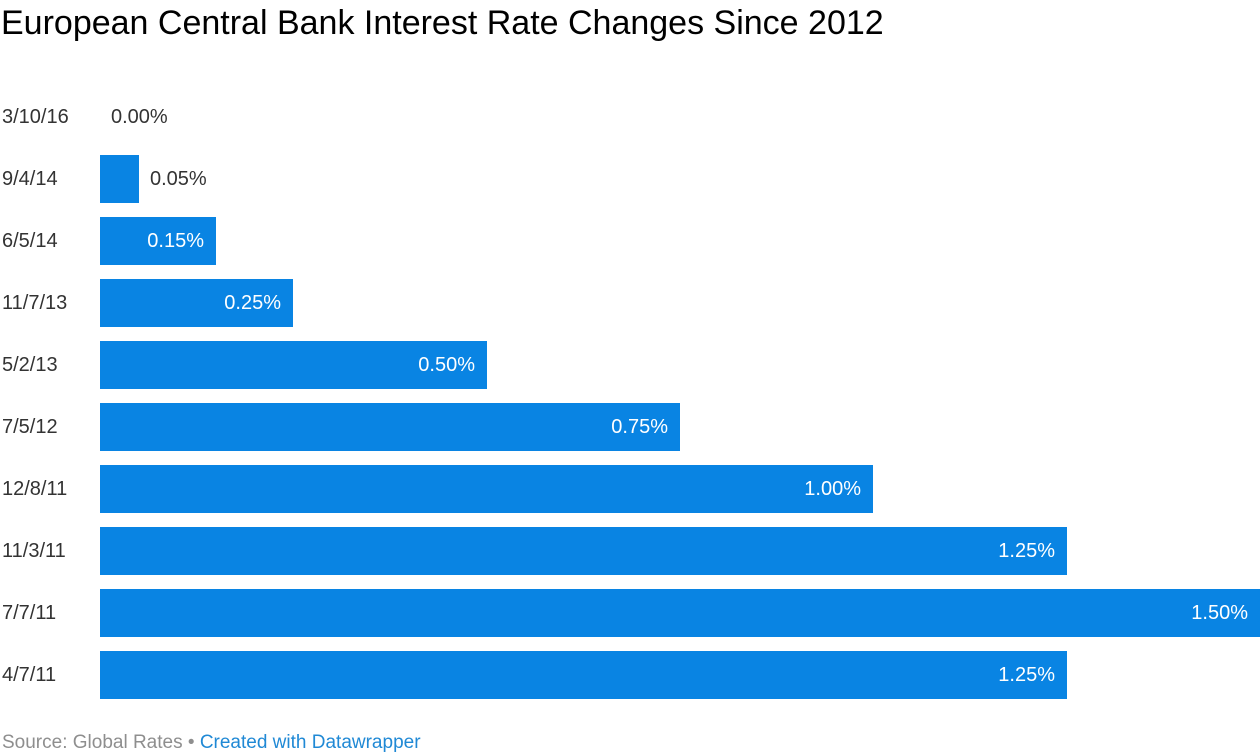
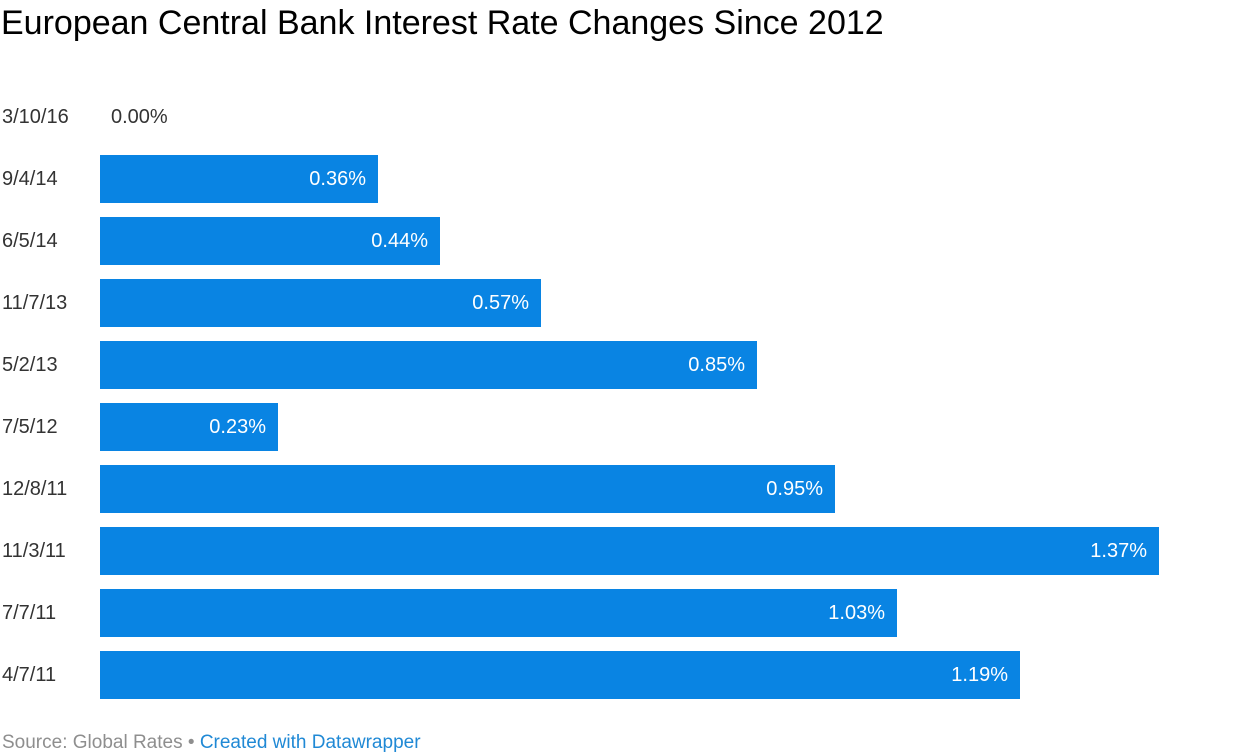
9/4/14: 0.05% -> 0.36%
6/5/14: 0.15% -> 0.44%
11/7/13: 0.25% -> 0.57%
5/2/13: 0.50% -> 0.85%
7/5/12: 0.75% -> 0.23%
12/8/11: 1.00% -> 0.95%
11/3/11: 1.25% -> 1.37%
7/7/11: 1.50% -> 1.03%
4/7/11: 1.25% -> 1.19%
